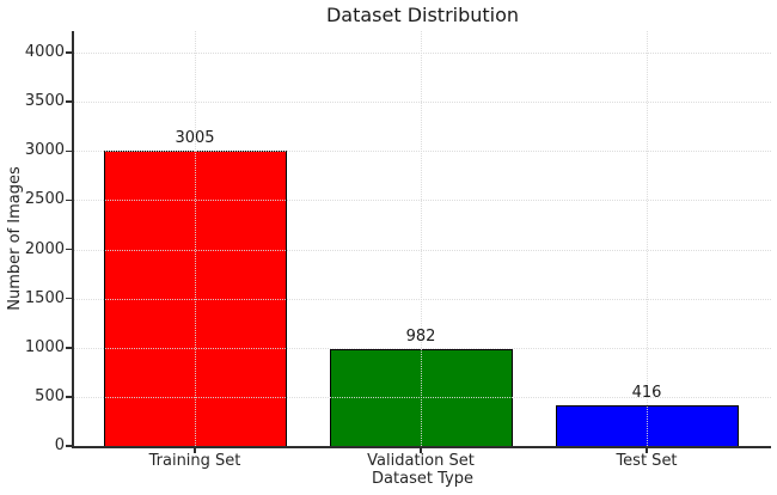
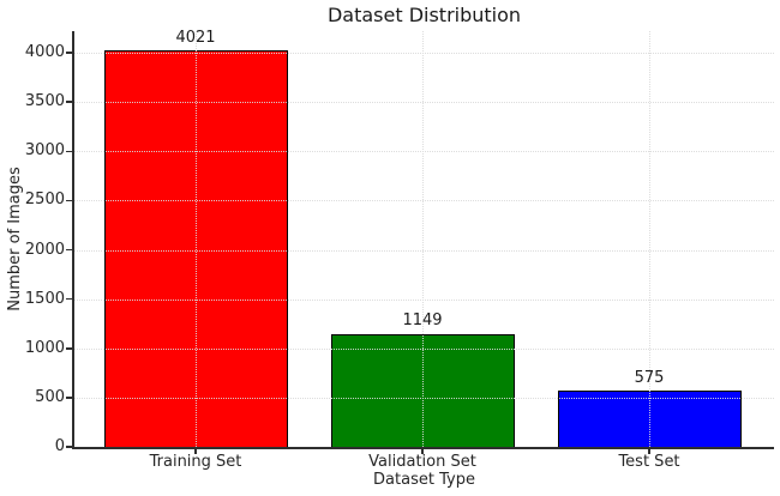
Training Set: 3005 -> 4021
Validation Set: 982 -> 1149
Test Set: 416 -> 575
